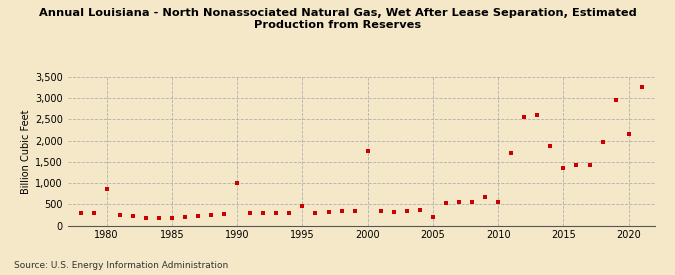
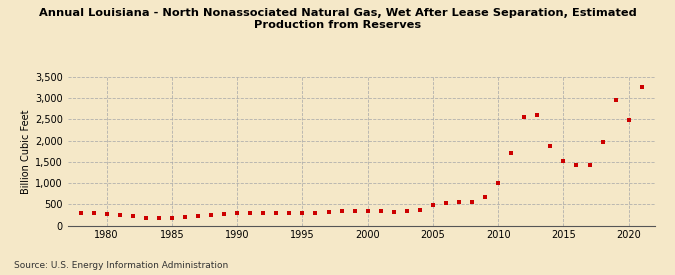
1980: 850 -> 270
1990: 1,000 -> 290
1995: 450 -> 300
2000: 1,750 -> 340
2005: 200 -> 480
2010: 550 -> 1,010
2015: 1,350 -> 1,530
2020: 2,150 -> 2,490
